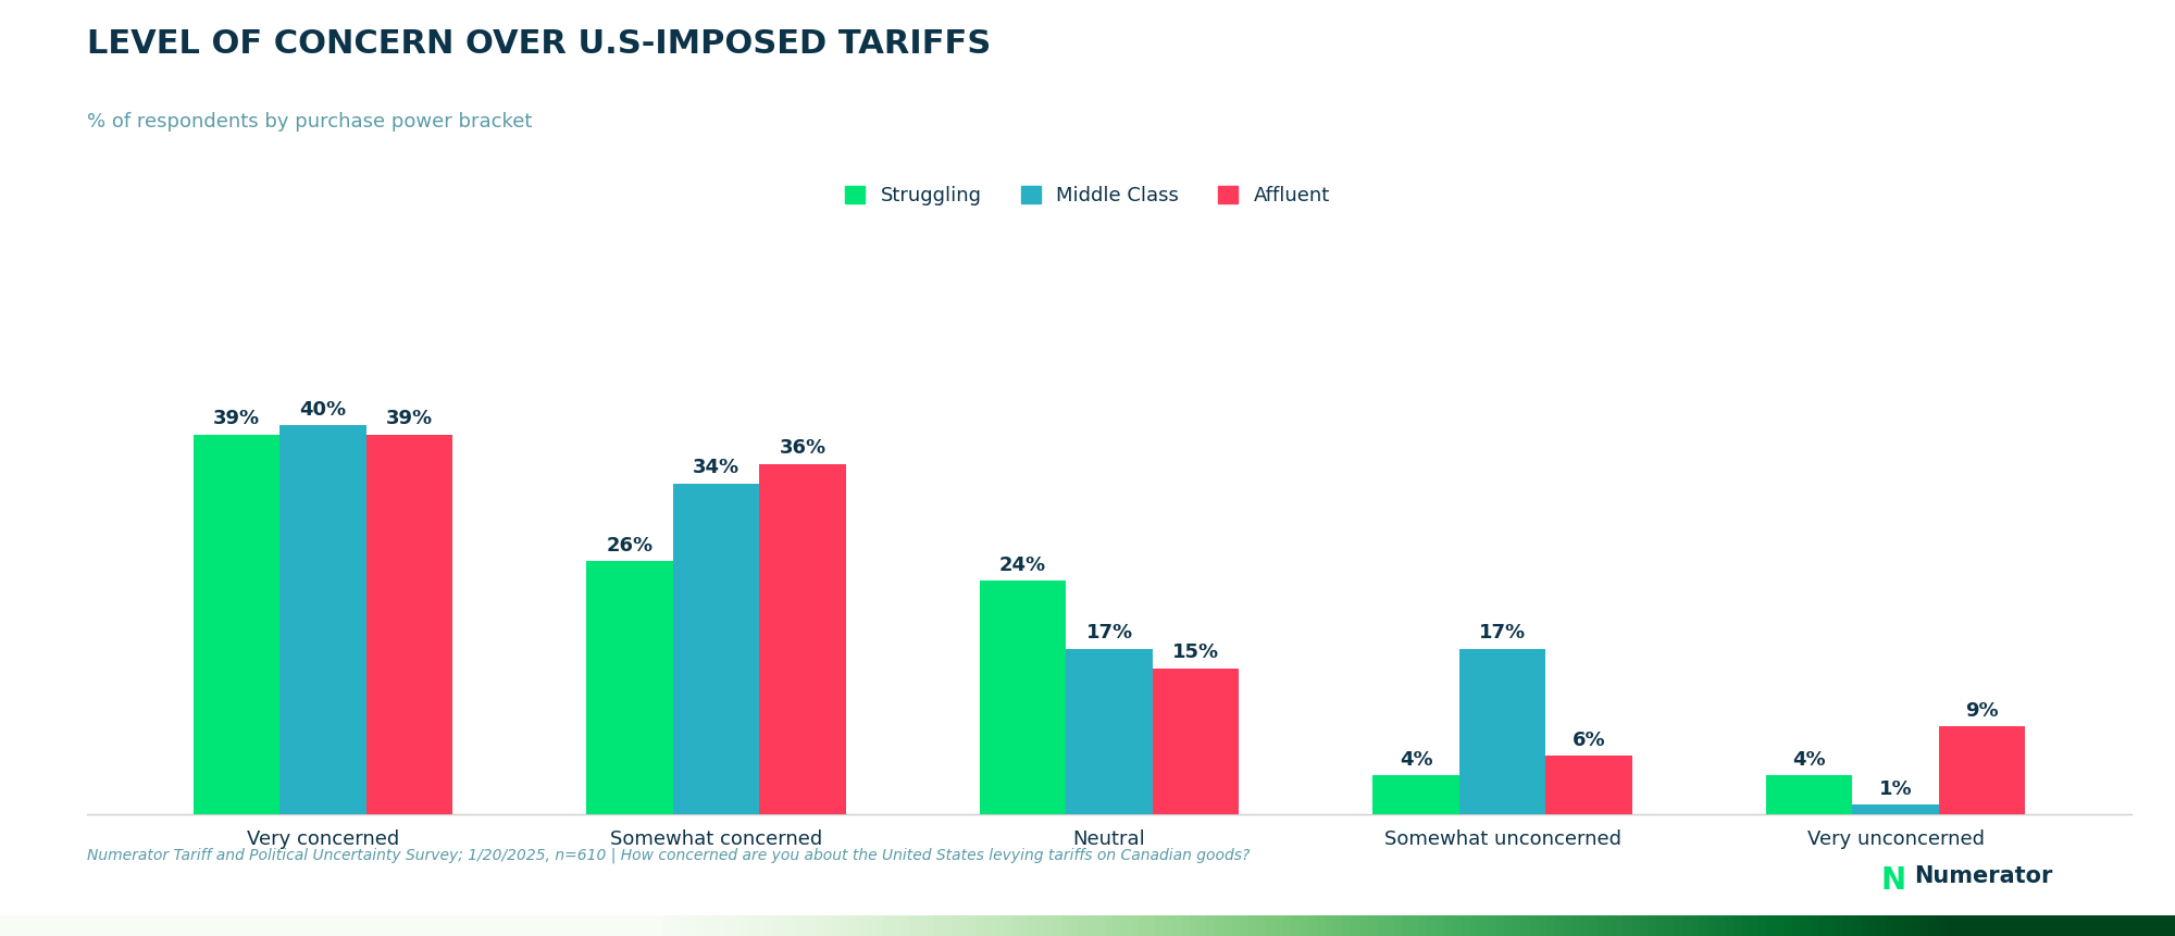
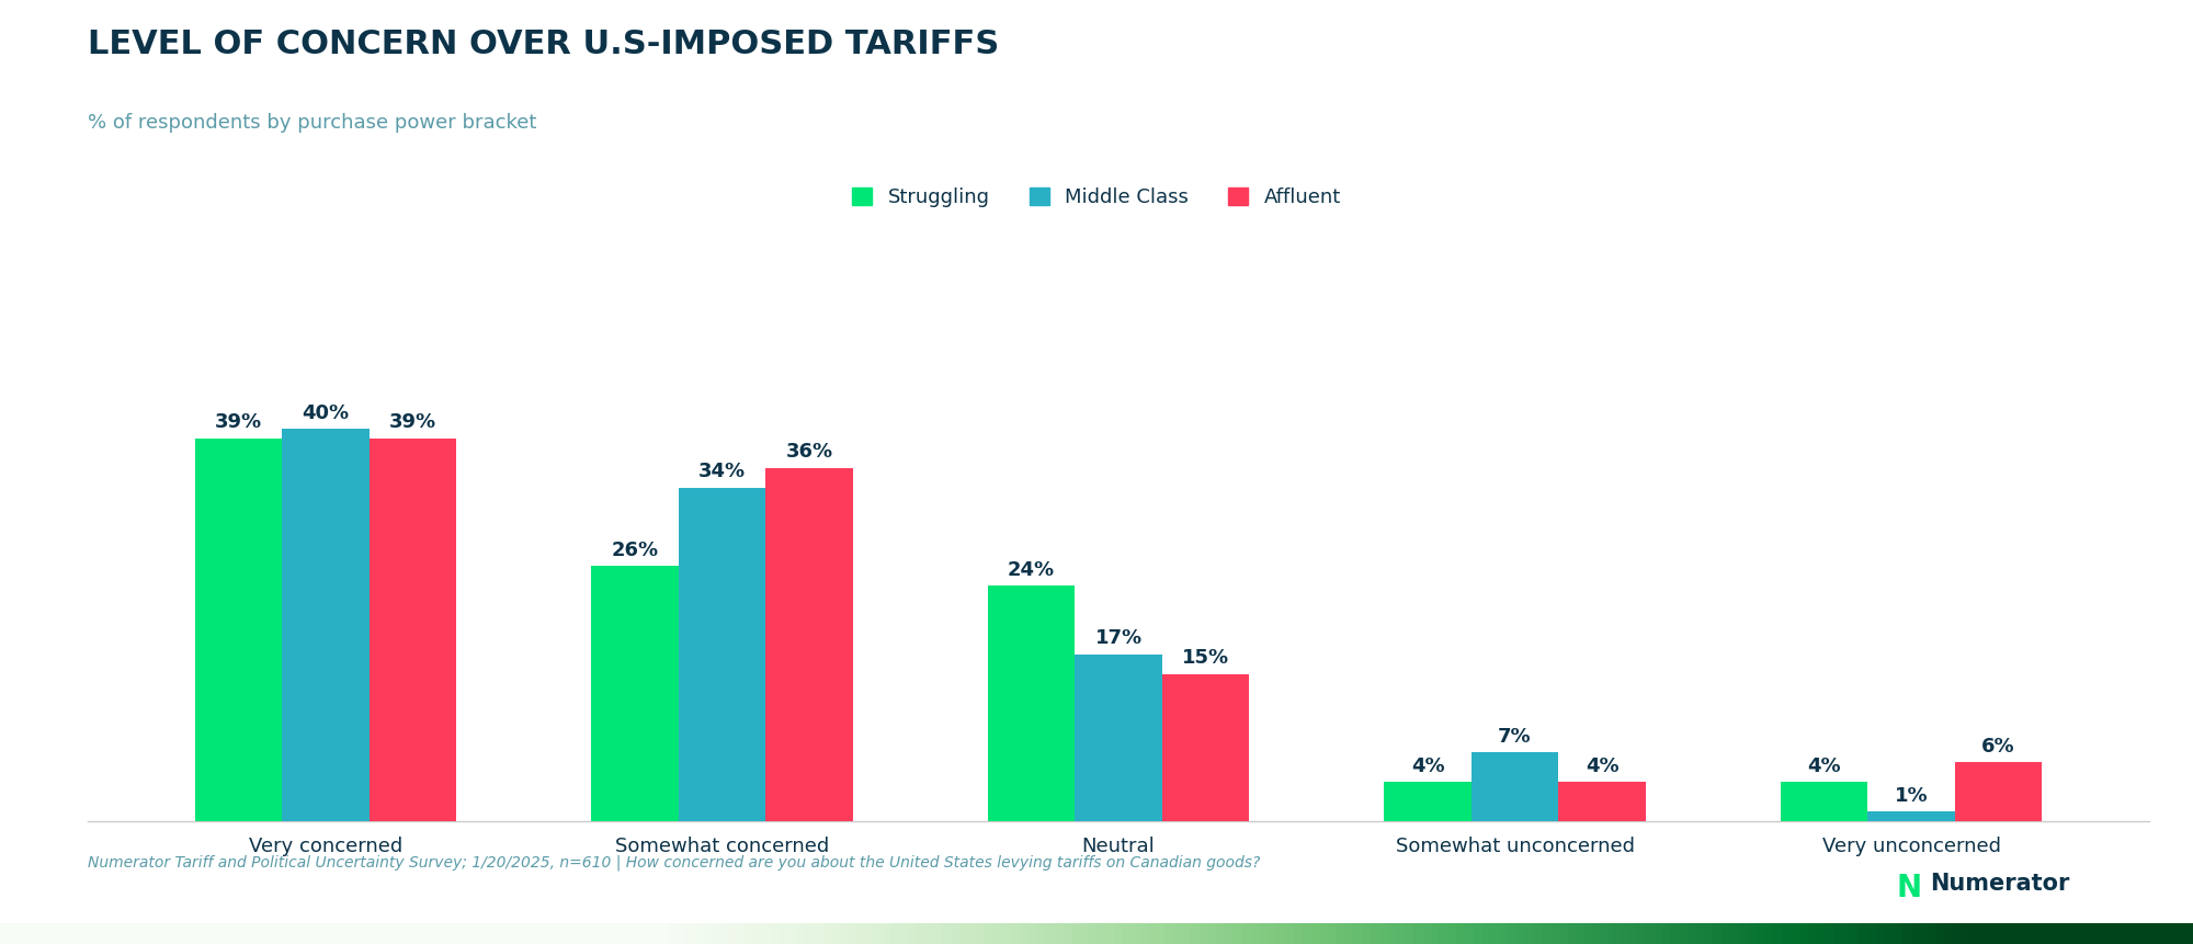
Middle Class/Somewhat unconcerned: 17% -> 7%
Affluent/Somewhat unconcerned: 6% -> 4%
Affluent/Very unconcerned: 9% -> 6%
